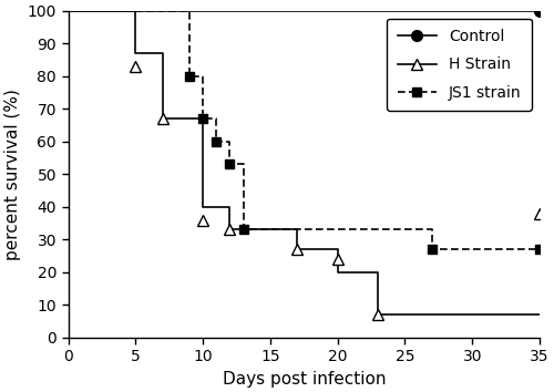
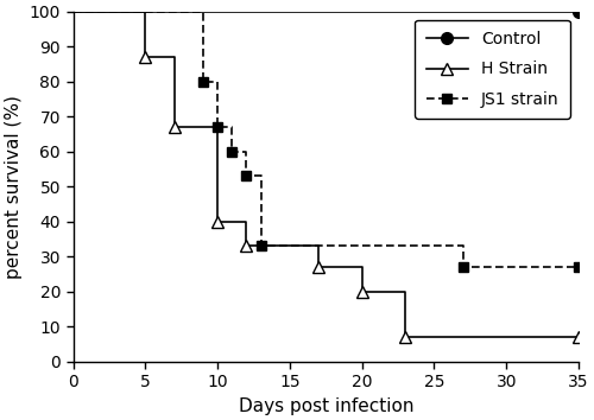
H Strain/5: 83 -> 87
H Strain/10: 36 -> 40
H Strain/20: 24 -> 20
H Strain/35: 38 -> 7
